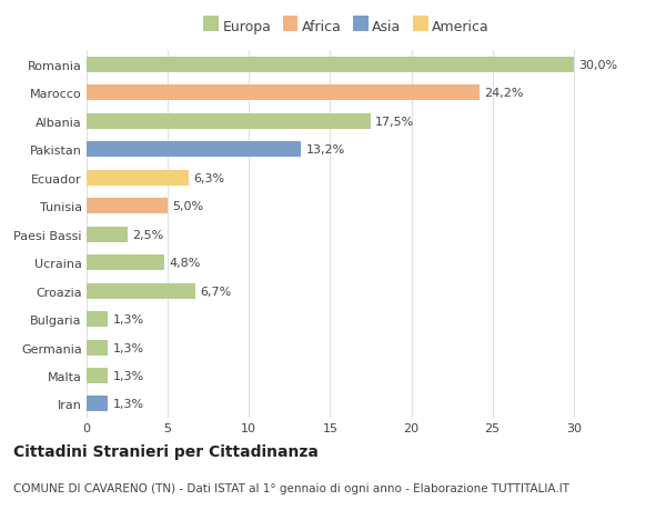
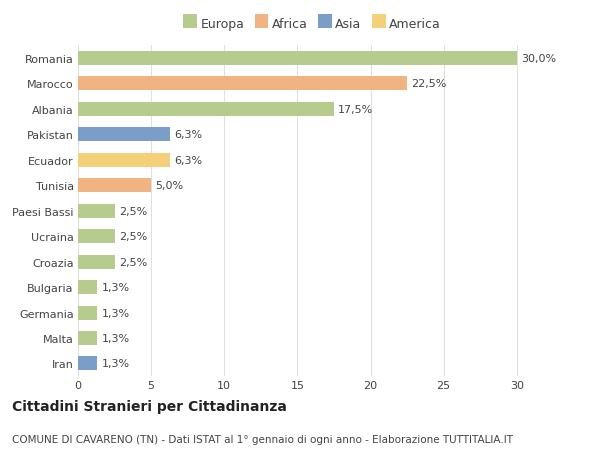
Marocco: 24,2% -> 22,5%
Pakistan: 13,2% -> 6,3%
Ucraina: 4,8% -> 2,5%
Croazia: 6,7% -> 2,5%
